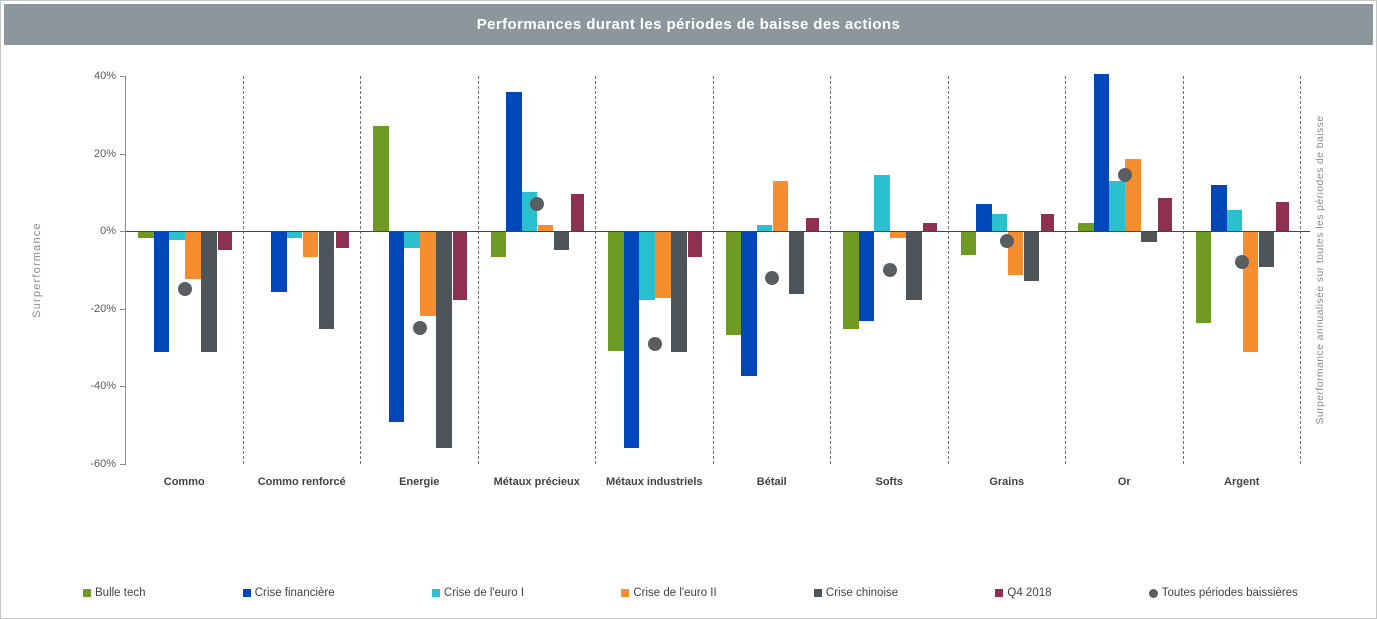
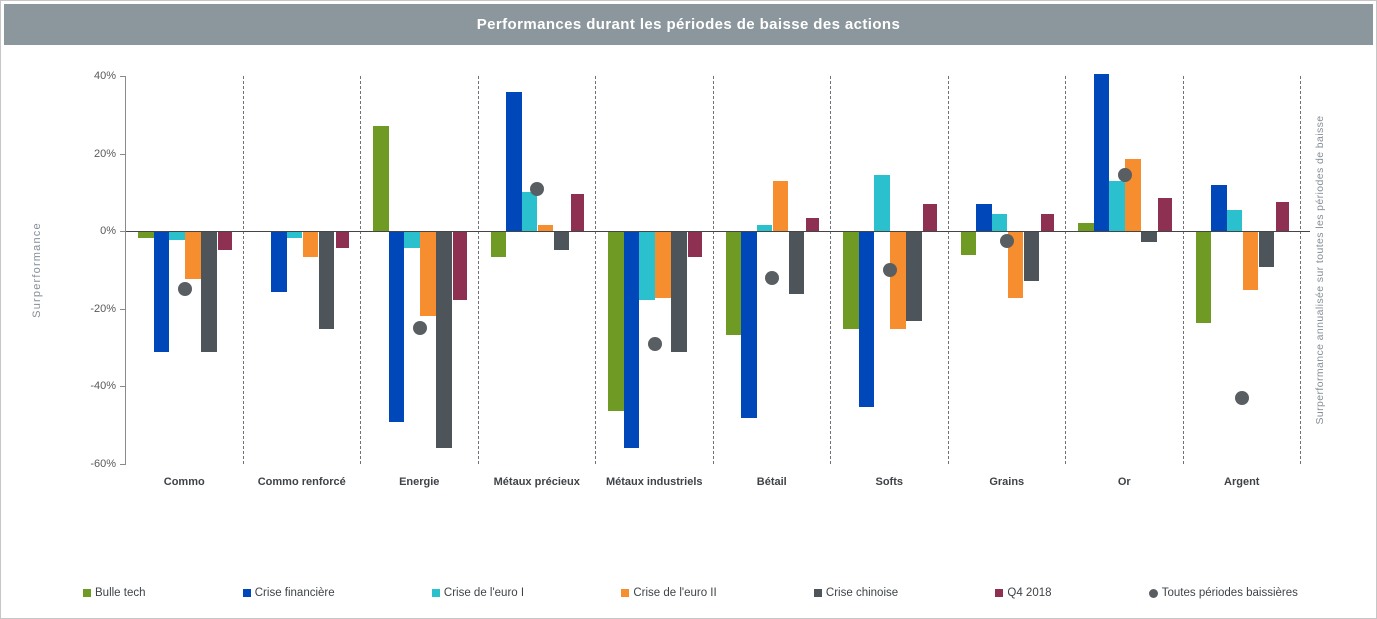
Toutes périodes baissières/Métaux précieux: 7% -> 11%
Bulle tech/Métaux industriels: -30% -> -46%
Crise financière/Bétail: -37% -> -48%
Crise financière/Softs: -23% -> -45%
Crise de l'euro II/Softs: -2% -> -25%
Crise chinoise/Softs: -18% -> -23%
Q4 2018/Softs: 2% -> 7%
Crise de l'euro II/Grains: -11% -> -17%
Crise de l'euro II/Argent: -31% -> -15%
Toutes périodes baissières/Argent: -8% -> -43%
